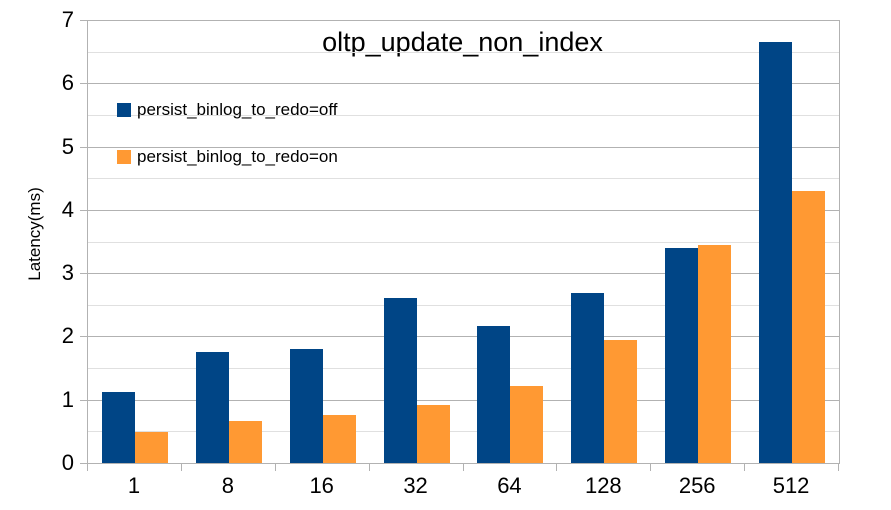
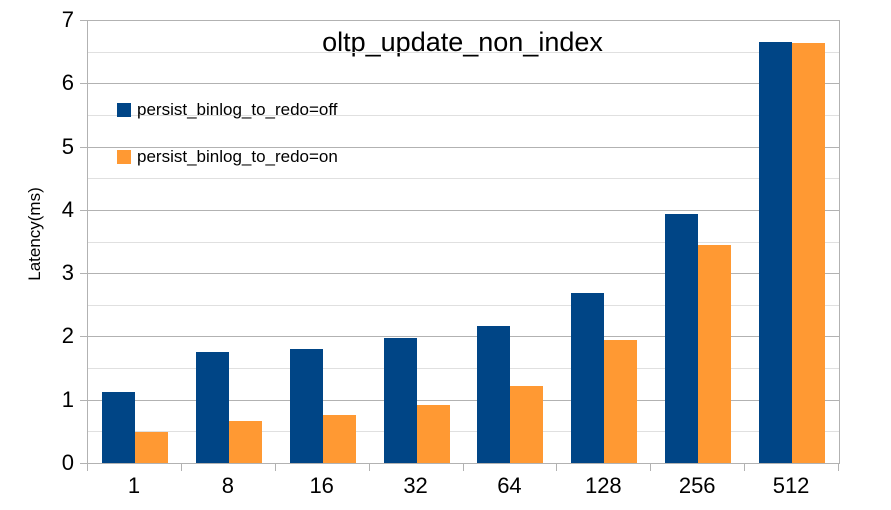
persist_binlog_to_redo=off/32: 2.6 -> 2.0
persist_binlog_to_redo=off/256: 3.4 -> 3.9
persist_binlog_to_redo=on/512: 4.3 -> 6.6
